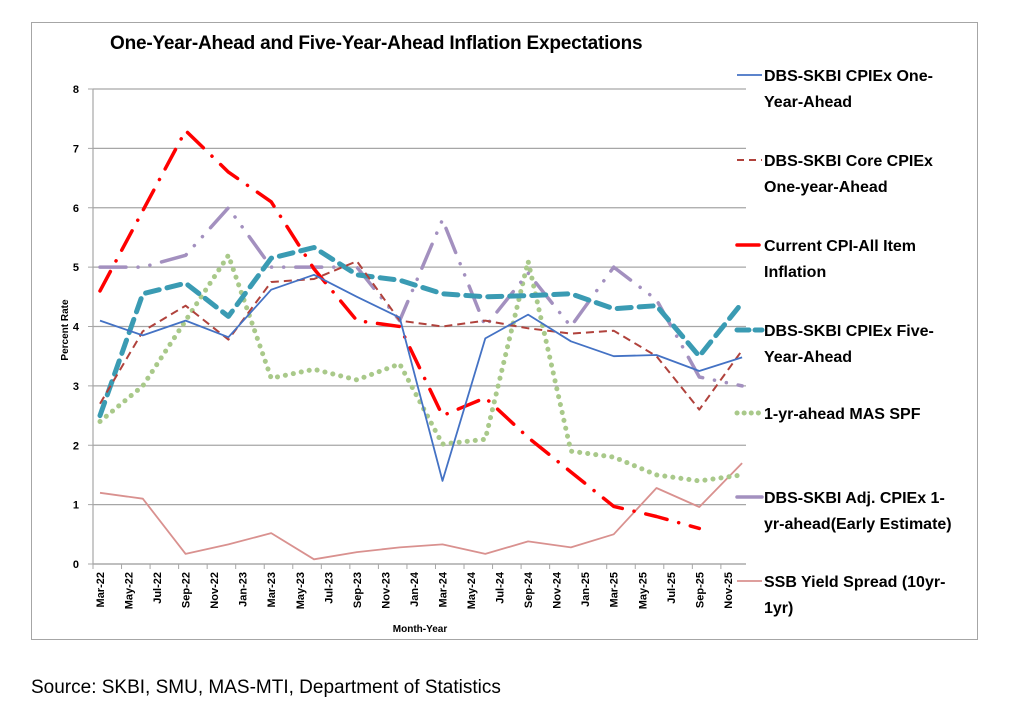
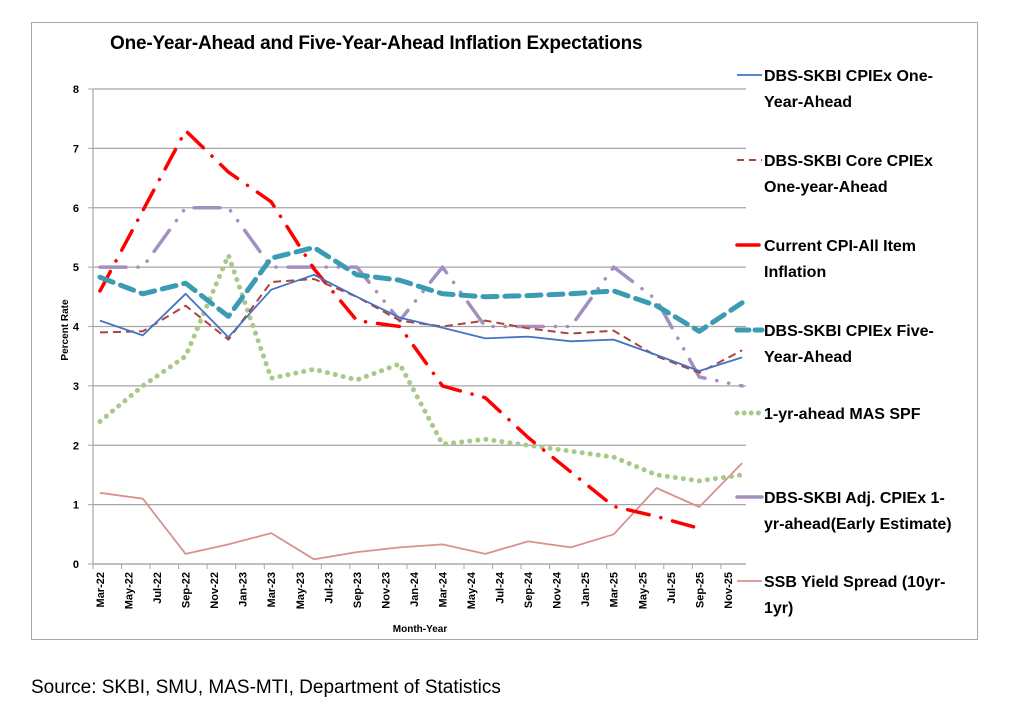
DBS-SKBI Core CPIEx One-year-Ahead/Mar-22: 2.7 -> 3.9
DBS-SKBI CPIEx Five-Year-Ahead/Mar-22: 2.5 -> 4.8
DBS-SKBI CPIEx One-Year-Ahead/Sep-22: 4.1 -> 4.5
1-yr-ahead MAS SPF/Sep-22: 4.1 -> 3.5
DBS-SKBI Adj. CPIEx 1-yr-ahead(Early Estimate)/Sep-22: 5.2 -> 6.0
DBS-SKBI Core CPIEx One-year-Ahead/Sep-23: 5.1 -> 4.5
DBS-SKBI CPIEx One-Year-Ahead/Mar-24: 1.4 -> 4.0
Current CPI-All Item Inflation/Mar-24: 2.5 -> 3.0
DBS-SKBI Adj. CPIEx 1-yr-ahead(Early Estimate)/Mar-24: 5.8 -> 5.0
DBS-SKBI CPIEx One-Year-Ahead/Sep-24: 4.2 -> 3.8
1-yr-ahead MAS SPF/Sep-24: 5.1 -> 2.0
DBS-SKBI Adj. CPIEx 1-yr-ahead(Early Estimate)/Sep-24: 4.9 -> 4.0
DBS-SKBI CPIEx One-Year-Ahead/Mar-25: 3.5 -> 3.8
DBS-SKBI CPIEx Five-Year-Ahead/Mar-25: 4.3 -> 4.6
DBS-SKBI Core CPIEx One-year-Ahead/Sep-25: 2.6 -> 3.2
DBS-SKBI CPIEx Five-Year-Ahead/Sep-25: 3.5 -> 3.9
